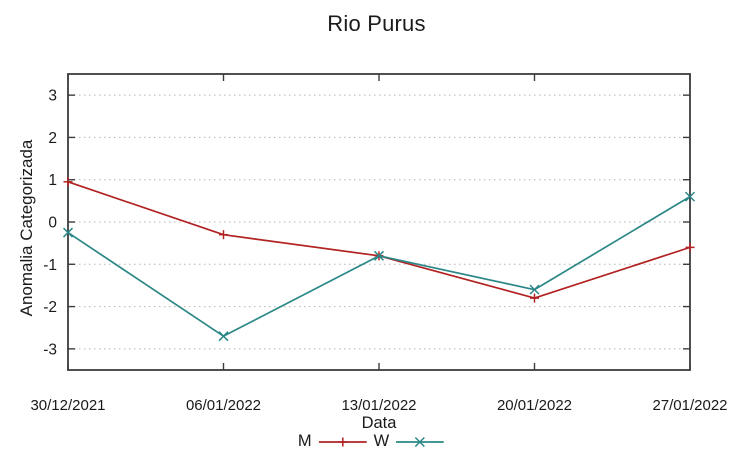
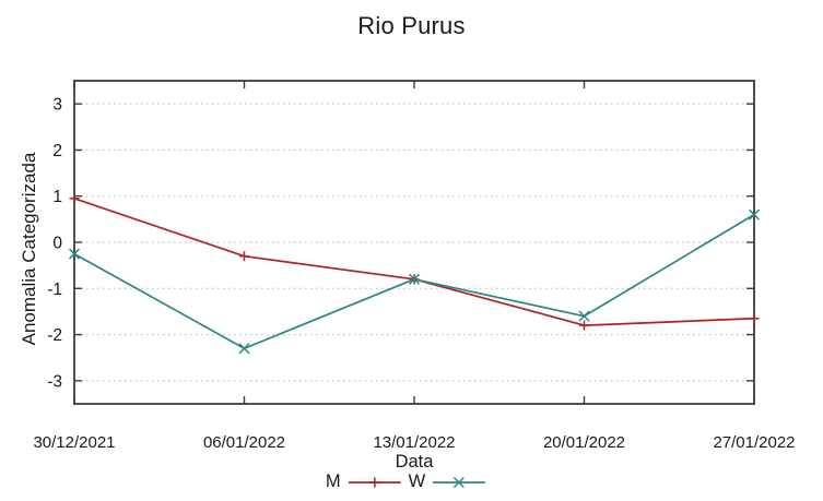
W/06/01/2022: -2.7 -> -2.3
M/27/01/2022: -0.6 -> -1.6
